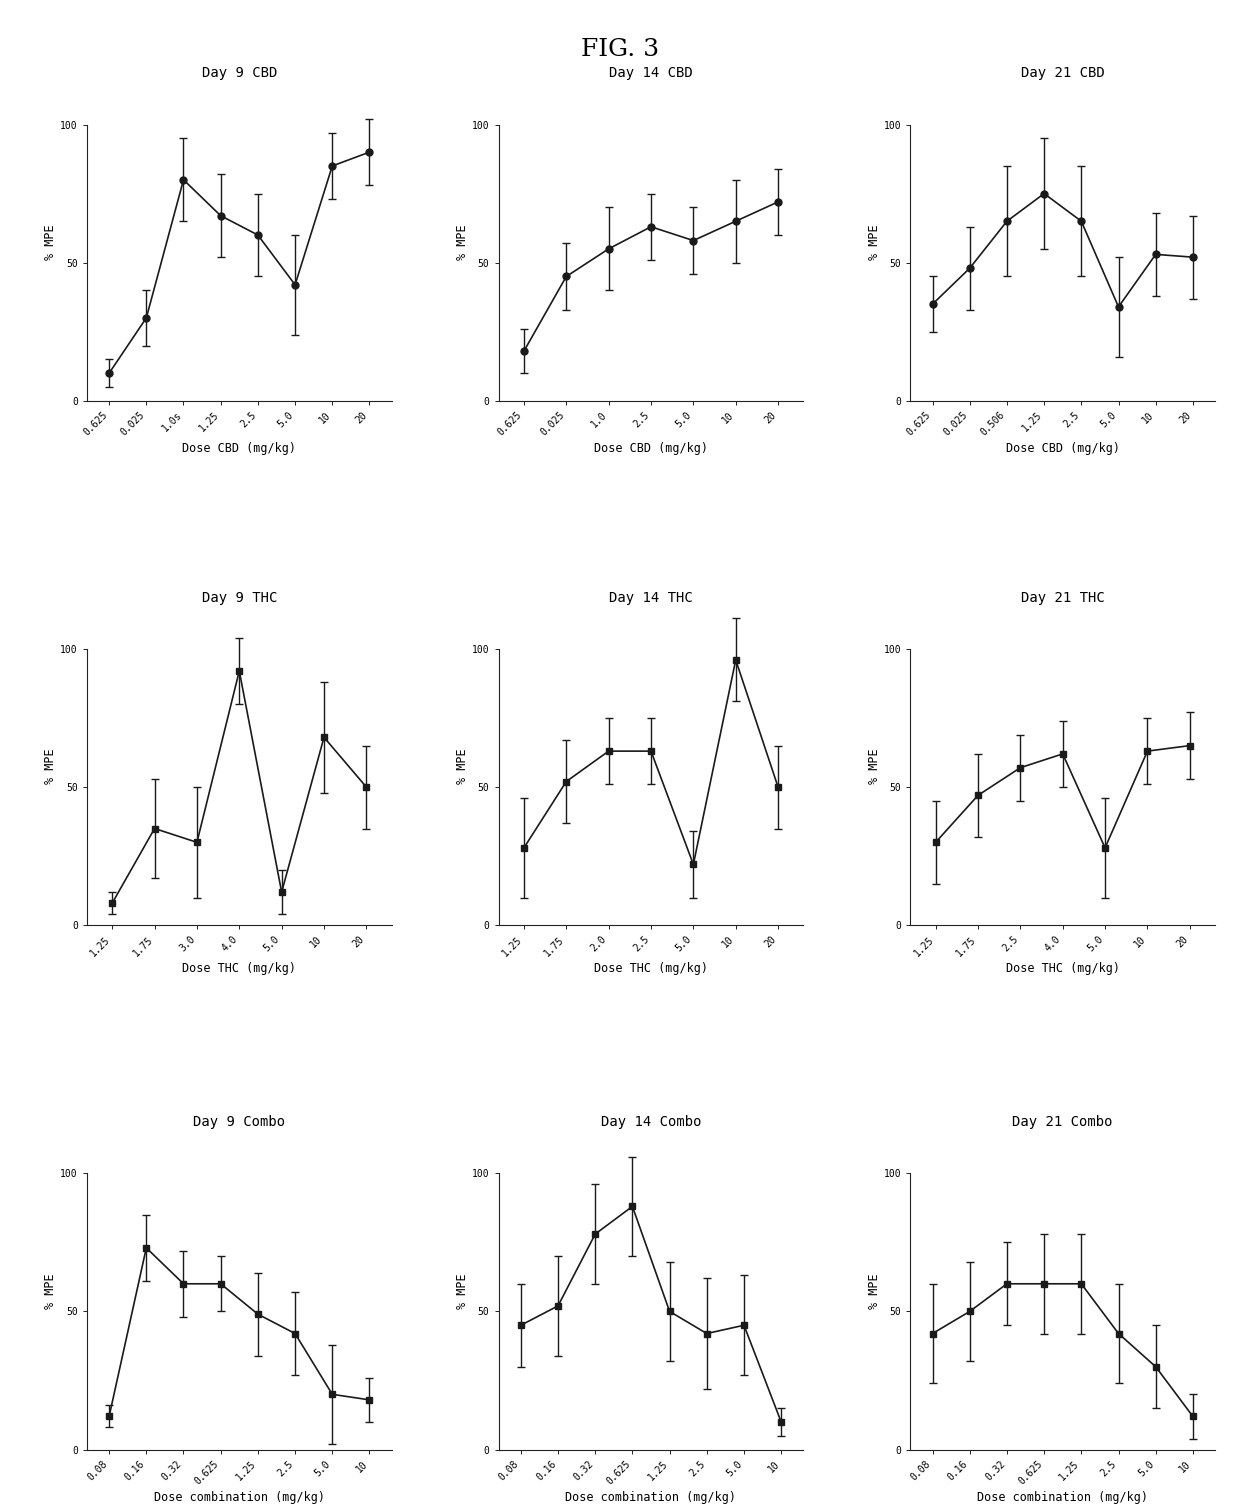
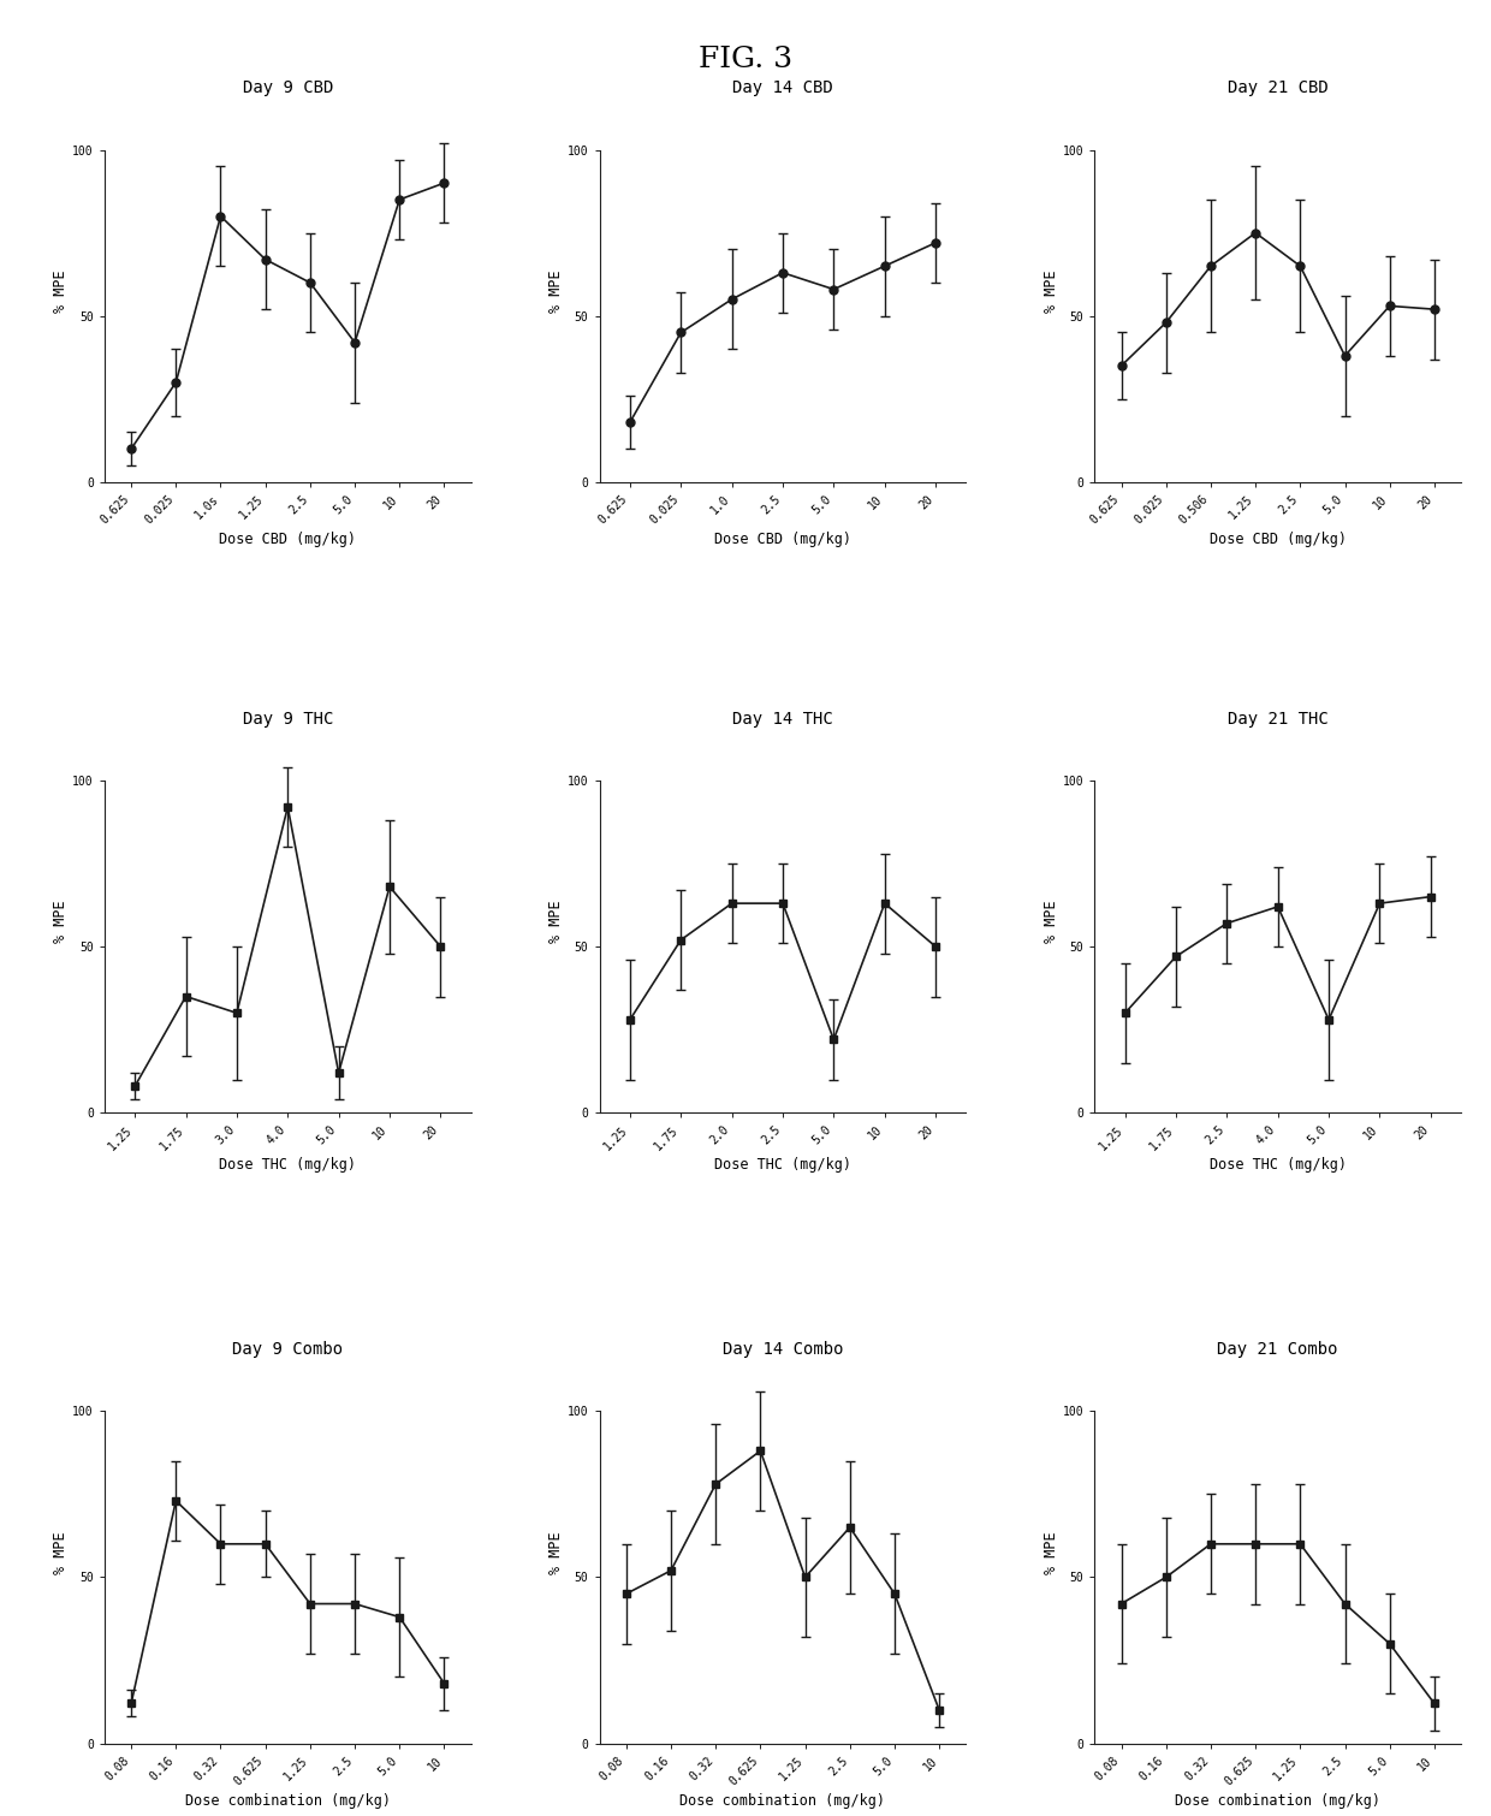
Day 21 CBD/5.0: 34 -> 38
Day 14 THC/10: 96 -> 63
Day 9 Combo/1.25: 49 -> 42
Day 9 Combo/5.0: 20 -> 38
Day 14 Combo/2.5: 42 -> 65
